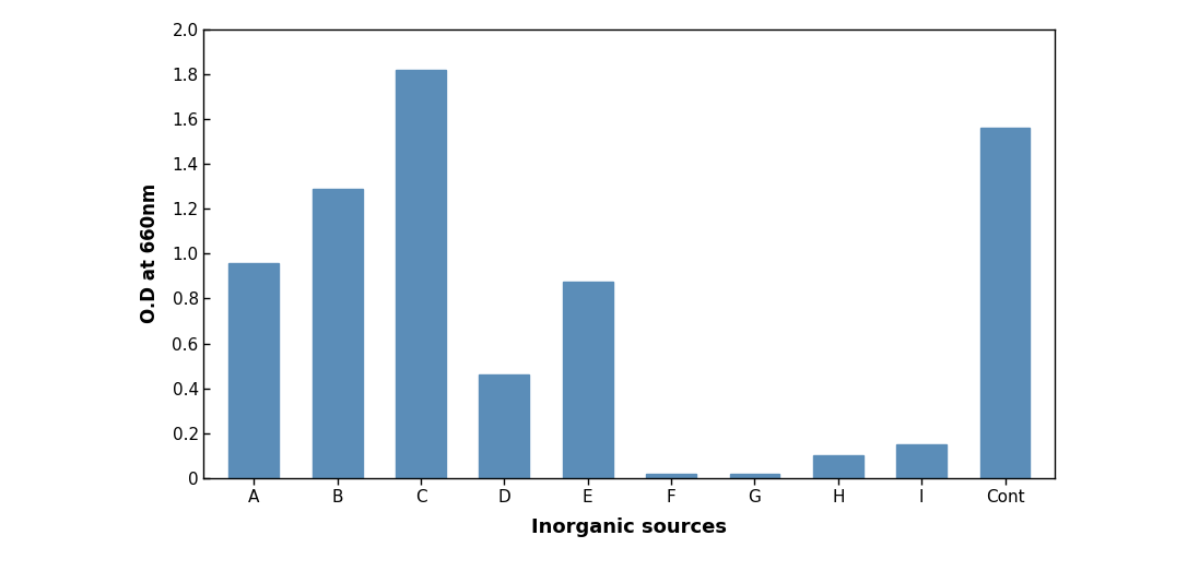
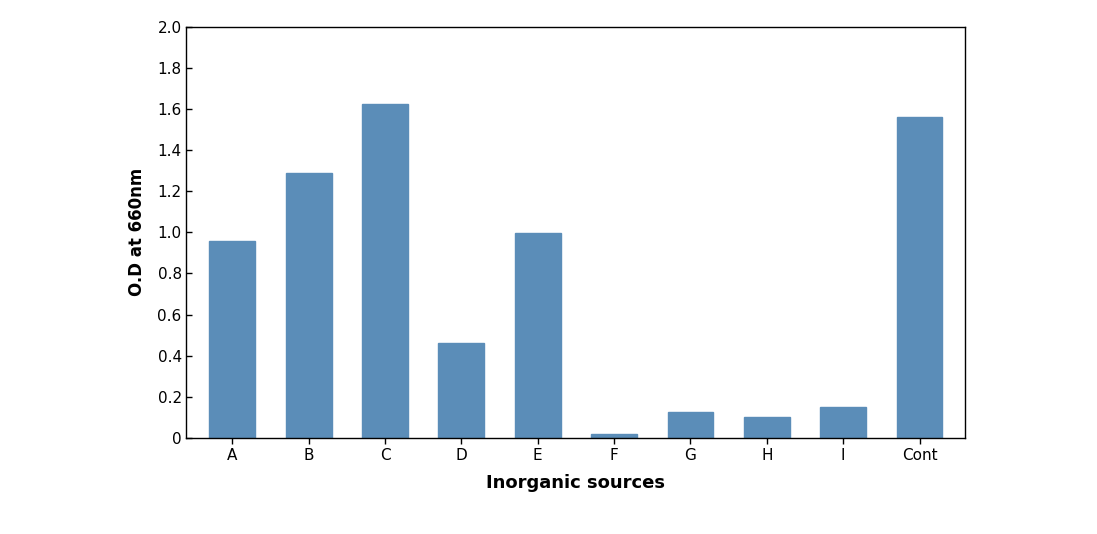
C: 1.820 -> 1.625
E: 0.875 -> 0.995
G: 0.020 -> 0.125
